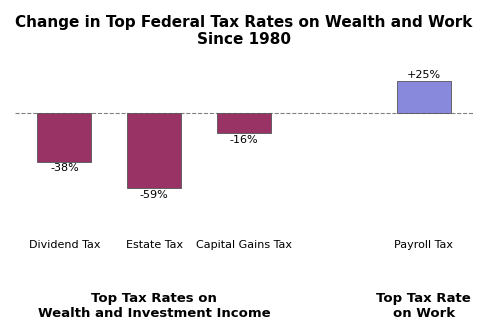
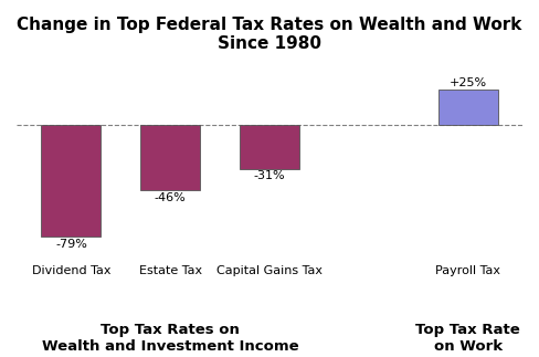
Dividend Tax: -38% -> -79%
Estate Tax: -59% -> -46%
Capital Gains Tax: -16% -> -31%
